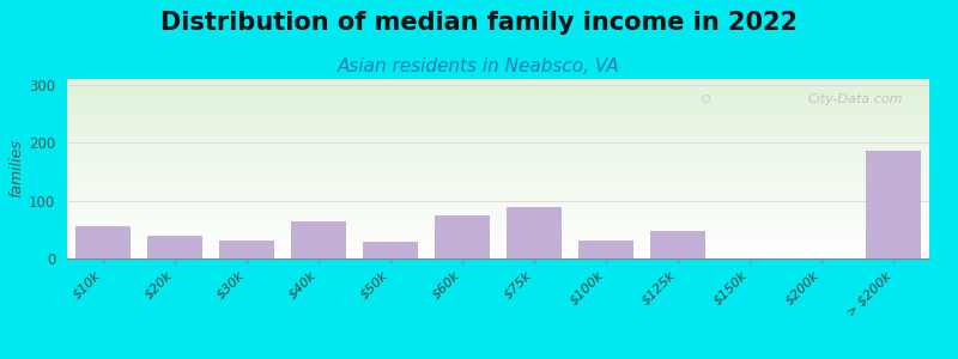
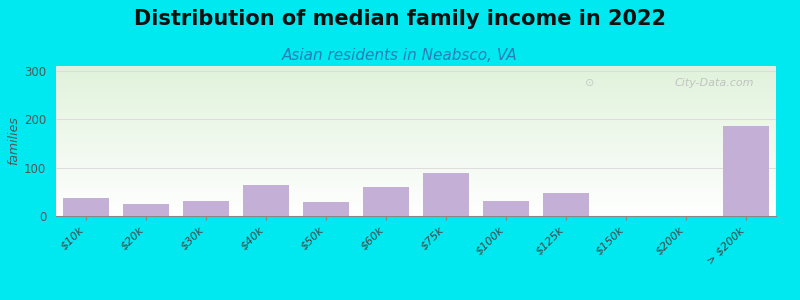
$10k: 55 -> 38
$20k: 40 -> 25
$60k: 75 -> 60
